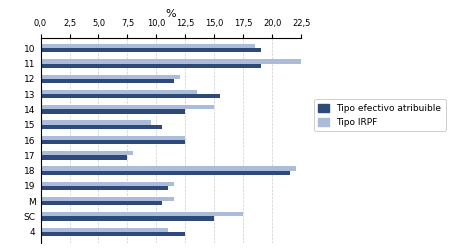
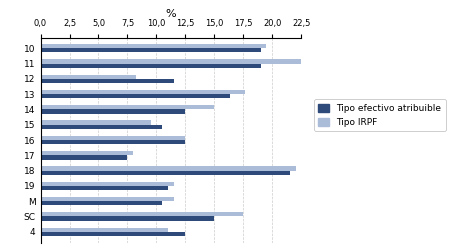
Tipo IRPF/10: 18,5 -> 19,4
Tipo IRPF/12: 12,0 -> 8,2
Tipo IRPF/13: 13,5 -> 17,6
Tipo efectivo atribuible/13: 15,5 -> 16,3
